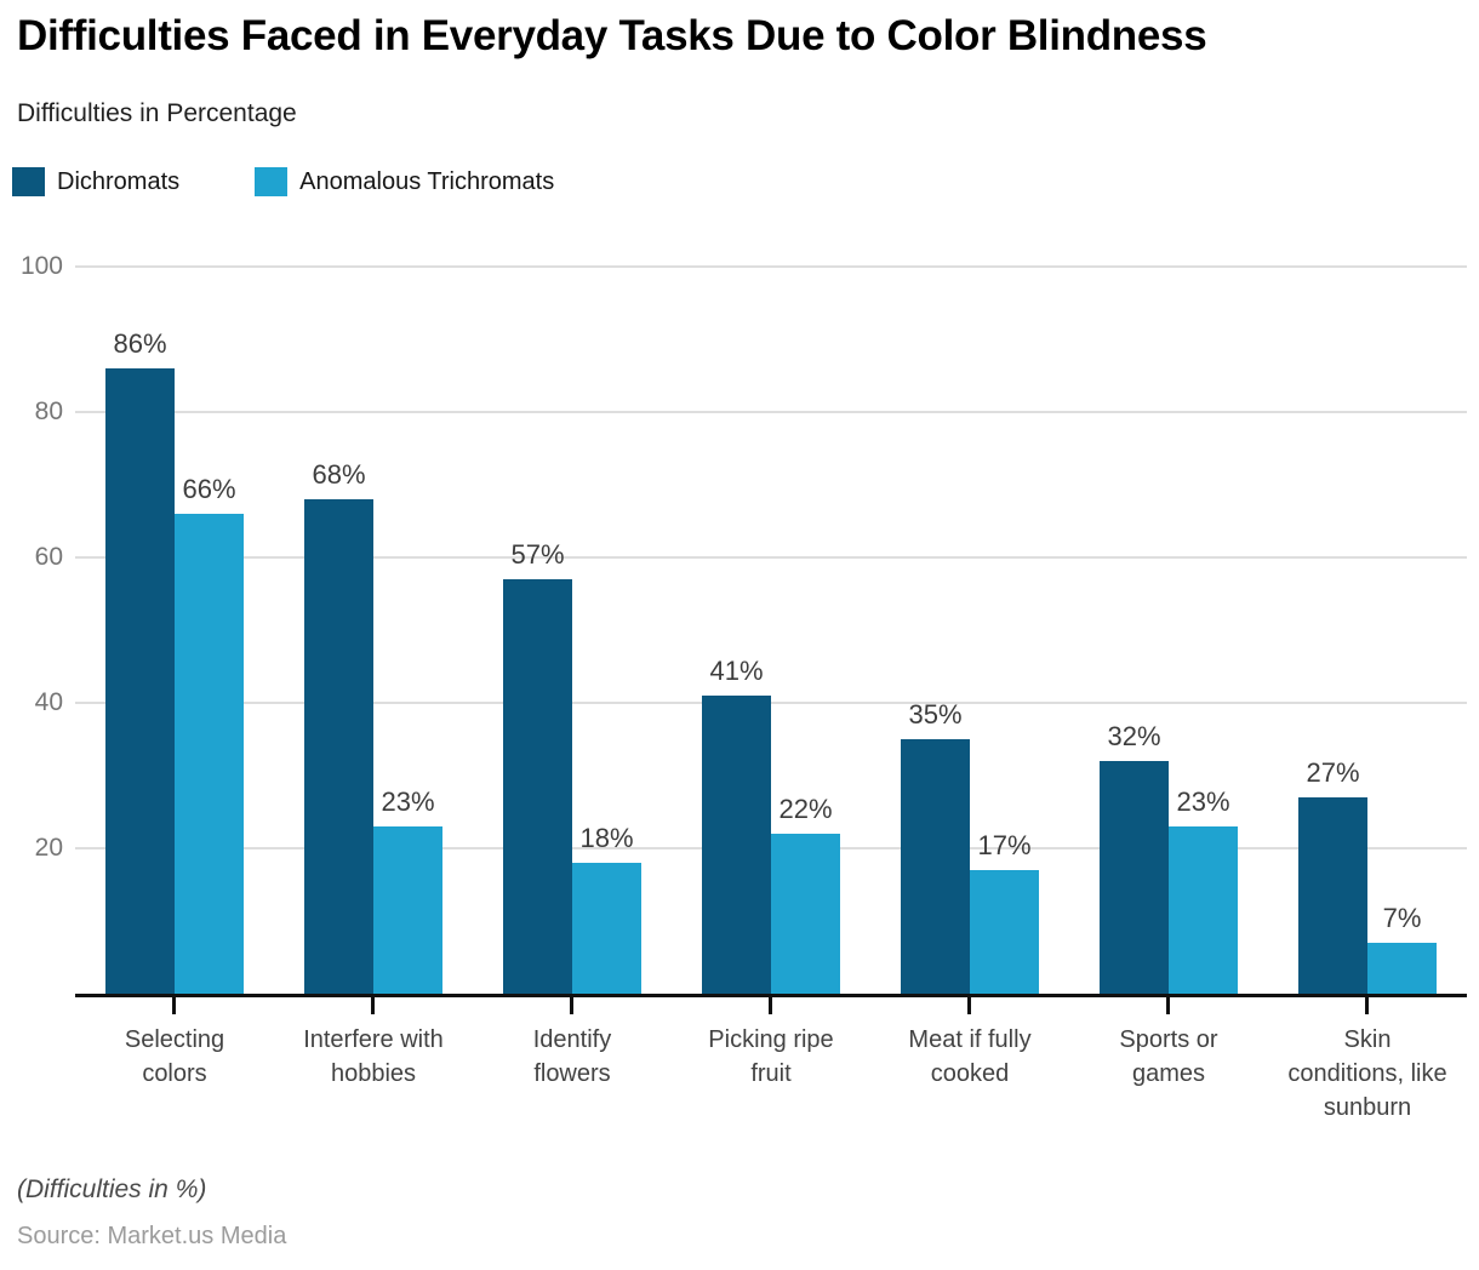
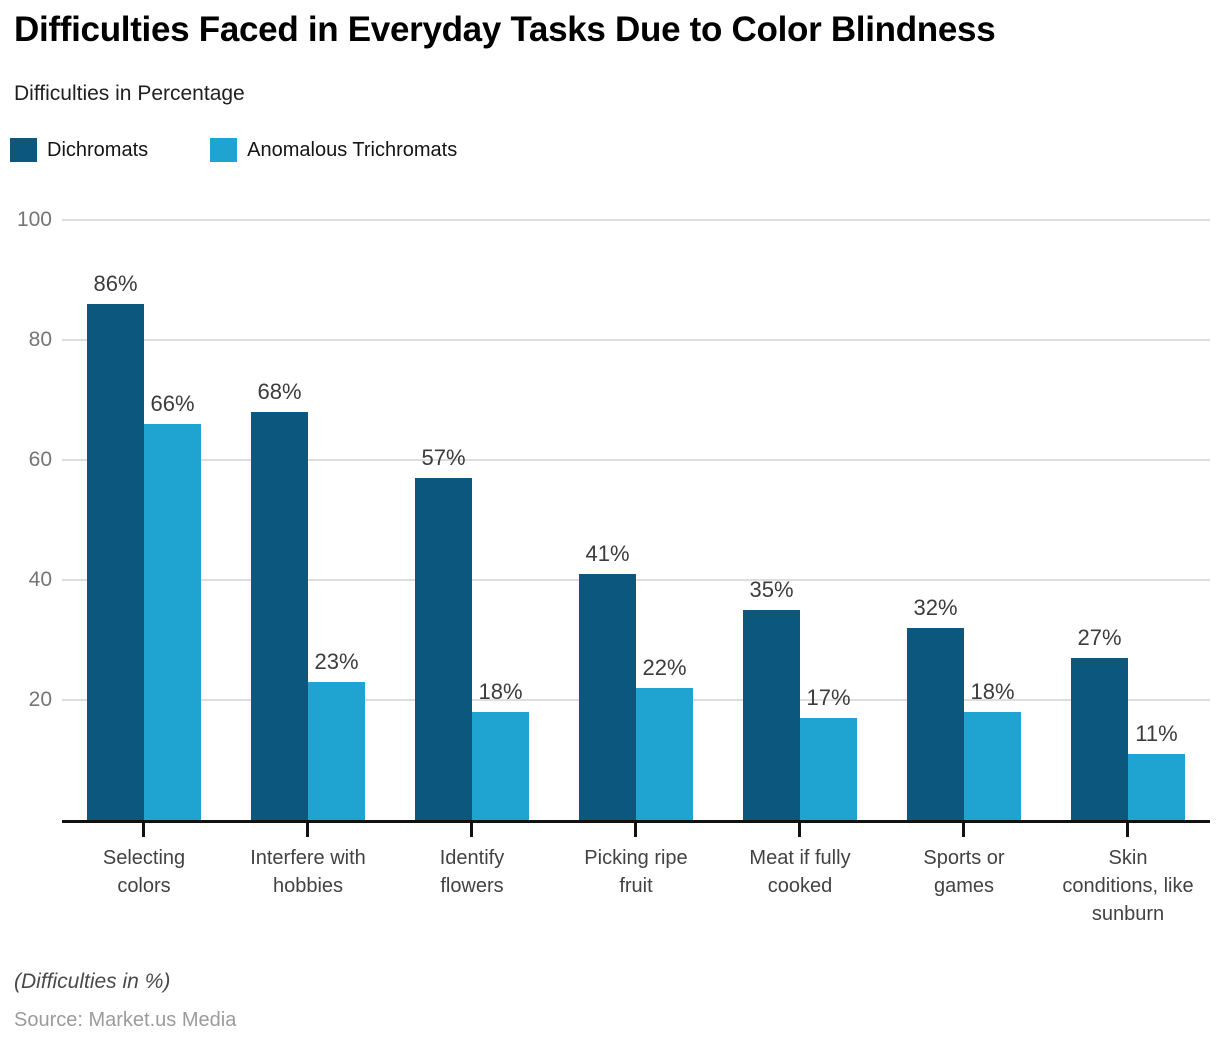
Anomalous Trichromats/Sports or games: 23% -> 18%
Anomalous Trichromats/Skin conditions, like sunburn: 7% -> 11%
